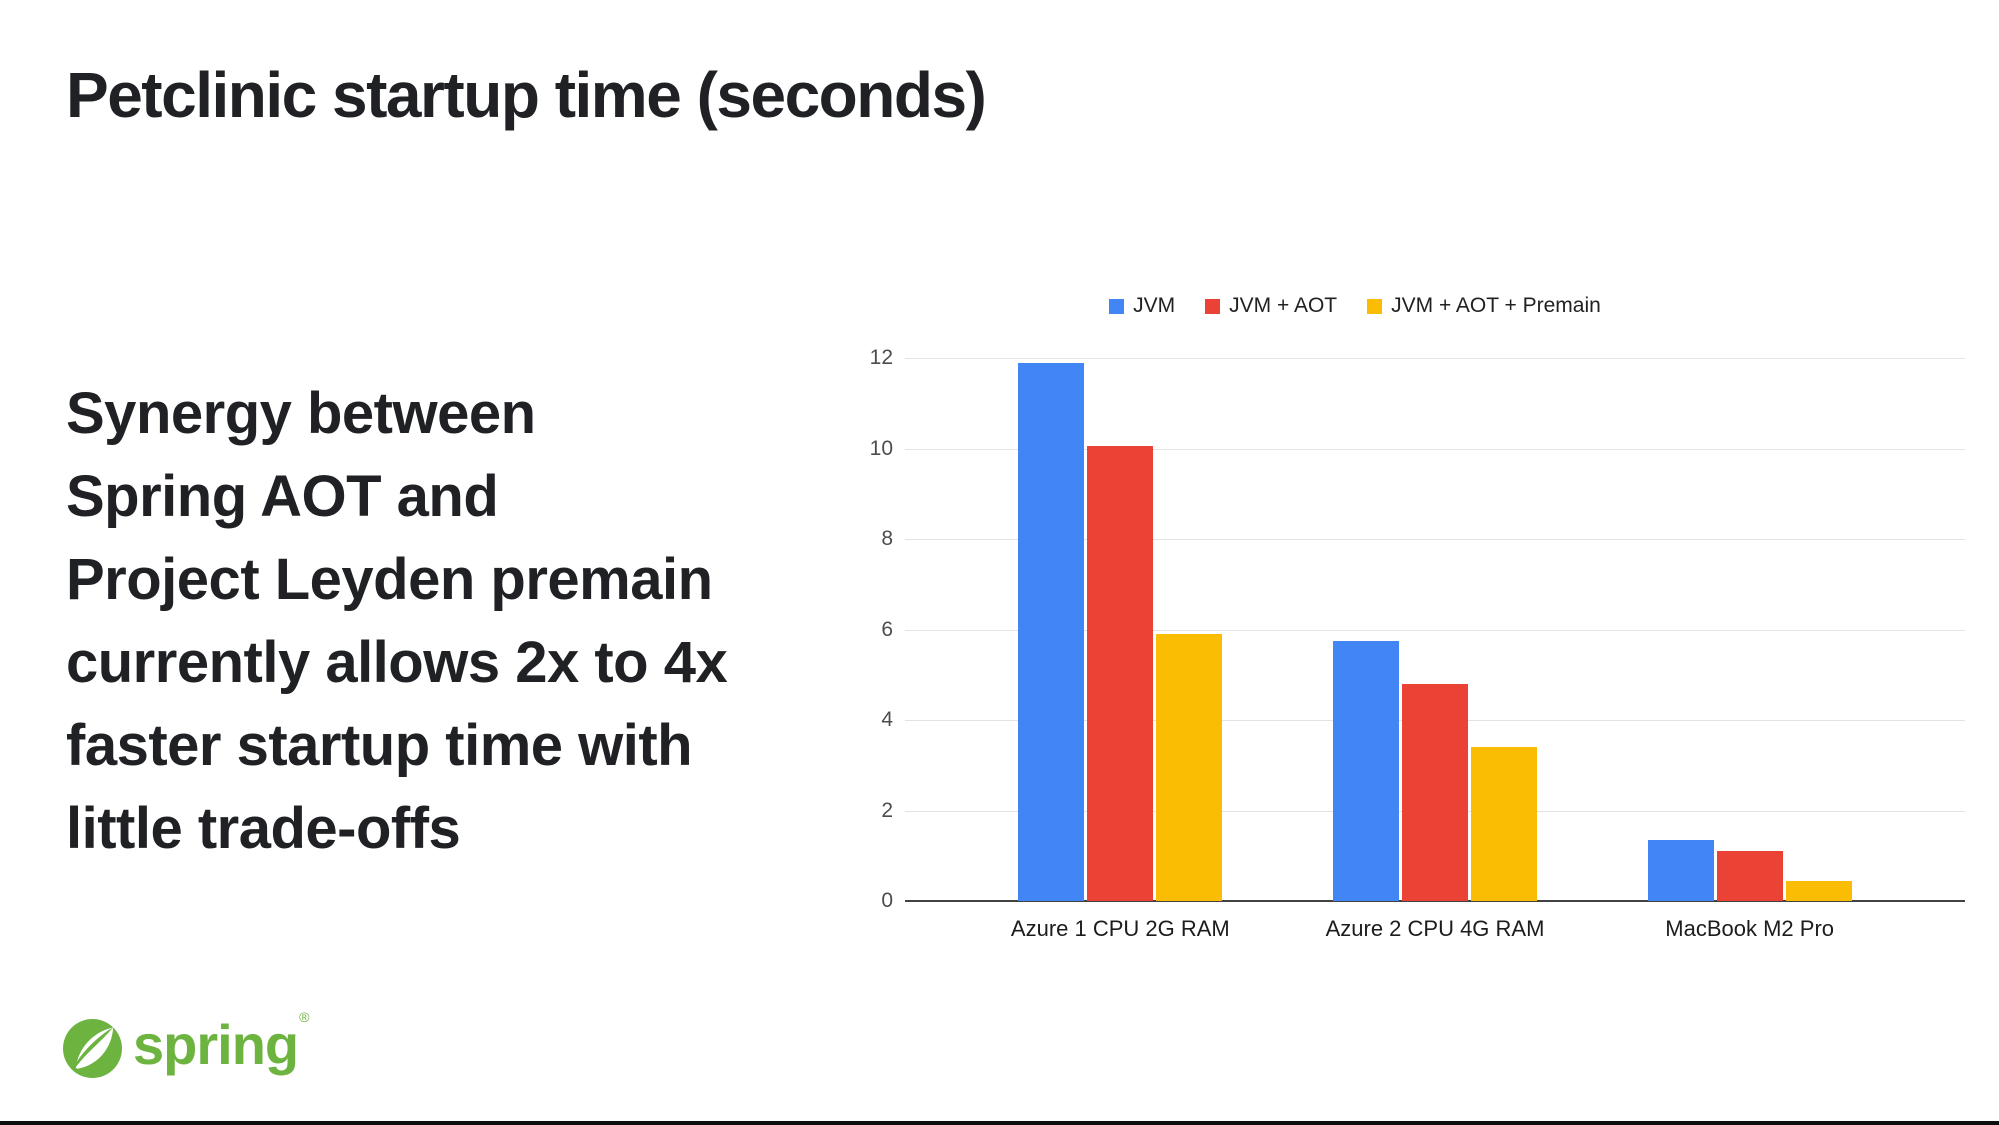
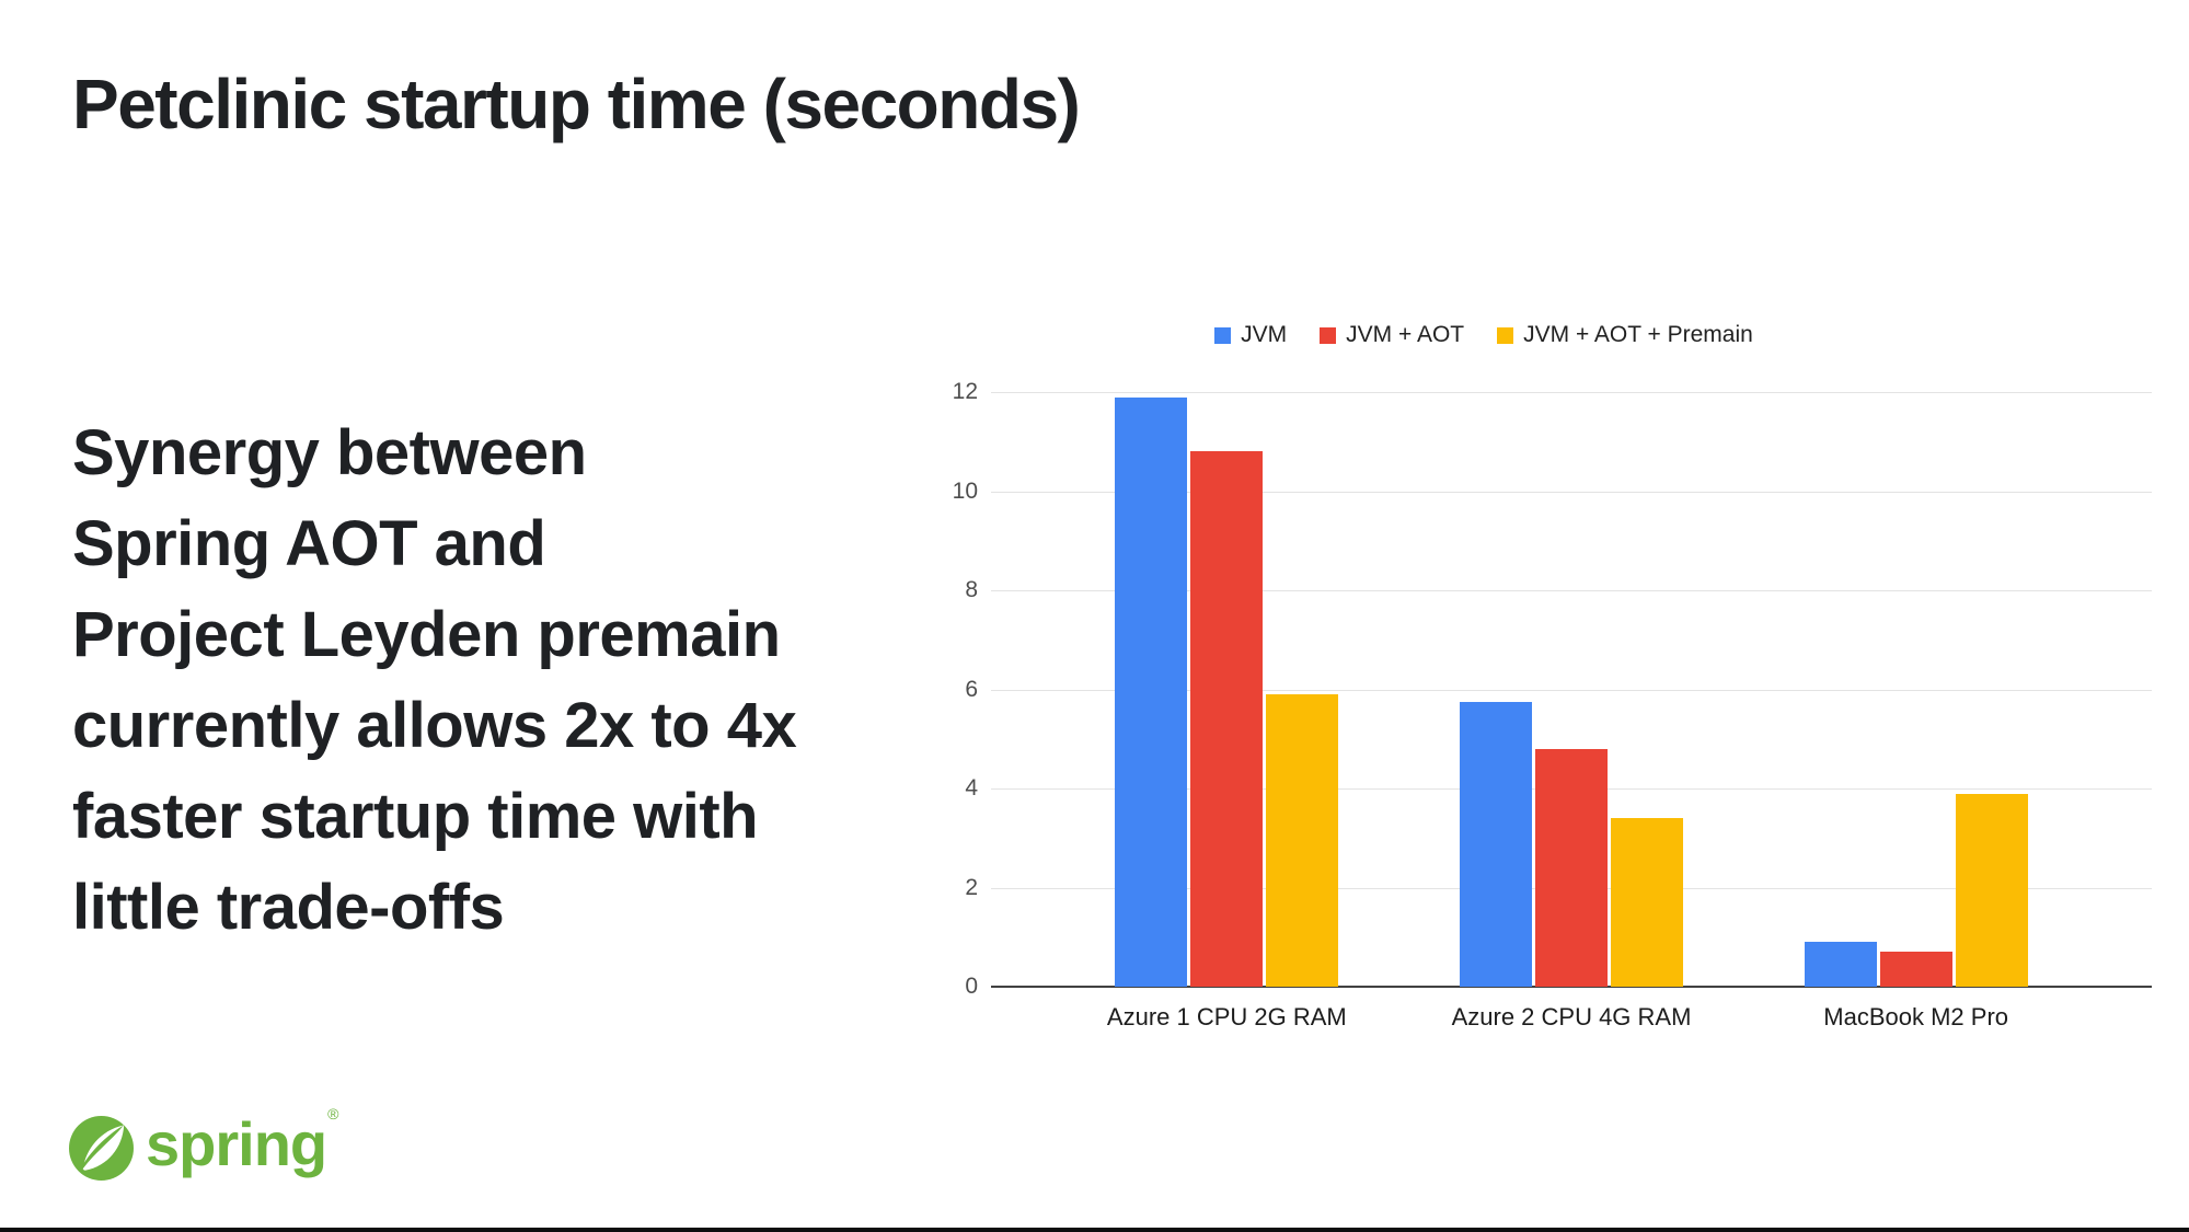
JVM + AOT/Azure 1 CPU 2G RAM: 10.1 -> 10.8
JVM/MacBook M2 Pro: 1.4 -> 0.9
JVM + AOT/MacBook M2 Pro: 1.1 -> 0.7
JVM + AOT + Premain/MacBook M2 Pro: 0.5 -> 3.9
